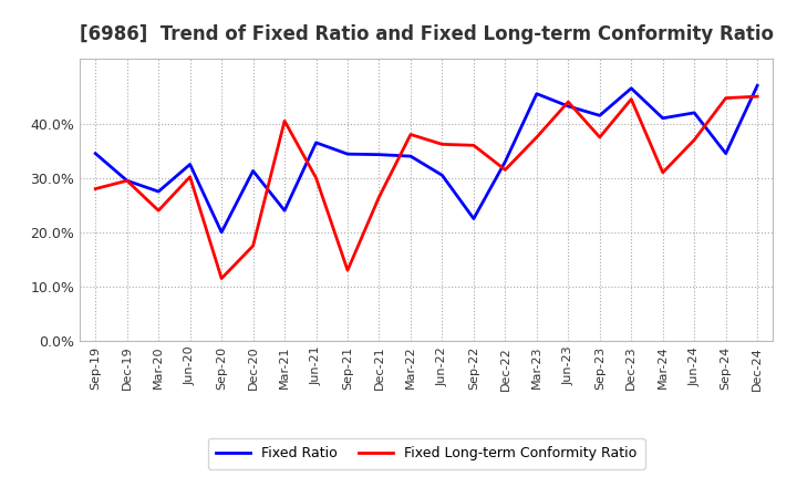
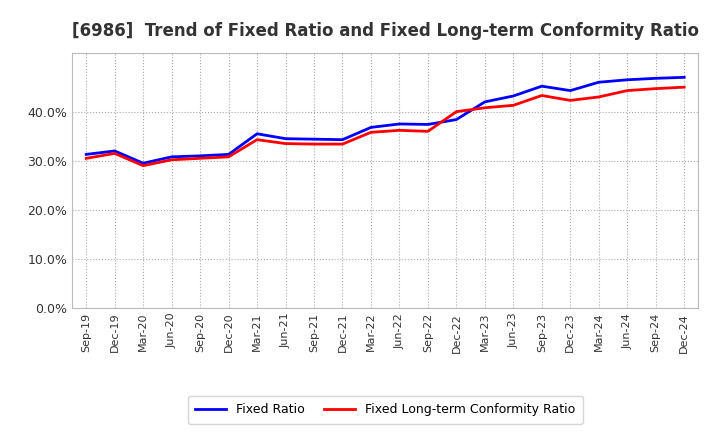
Fixed Ratio/Sep-19: 34.5% -> 31.3%
Fixed Long-term Conformity Ratio/Sep-19: 28.0% -> 30.5%
Fixed Ratio/Dec-19: 29.5% -> 32.0%
Fixed Long-term Conformity Ratio/Dec-19: 29.5% -> 31.5%
Fixed Ratio/Mar-20: 27.5% -> 29.5%
Fixed Long-term Conformity Ratio/Mar-20: 24.0% -> 29.0%
Fixed Ratio/Jun-20: 32.5% -> 30.8%
Fixed Ratio/Sep-20: 20.0% -> 31.0%
Fixed Long-term Conformity Ratio/Sep-20: 11.5% -> 30.5%
Fixed Long-term Conformity Ratio/Dec-20: 17.5% -> 30.8%
Fixed Ratio/Mar-21: 24.0% -> 35.5%
Fixed Long-term Conformity Ratio/Mar-21: 40.5% -> 34.3%
Fixed Ratio/Jun-21: 36.5% -> 34.5%
Fixed Long-term Conformity Ratio/Jun-21: 30.0% -> 33.5%
Fixed Long-term Conformity Ratio/Sep-21: 13.0% -> 33.4%
Fixed Long-term Conformity Ratio/Dec-21: 26.5% -> 33.4%
Fixed Ratio/Mar-22: 34.0% -> 36.8%
Fixed Long-term Conformity Ratio/Mar-22: 38.0% -> 35.8%
Fixed Ratio/Jun-22: 30.5% -> 37.5%
Fixed Ratio/Sep-22: 22.5% -> 37.4%
Fixed Ratio/Dec-22: 33.0% -> 38.4%
Fixed Long-term Conformity Ratio/Dec-22: 31.5% -> 40.0%
Fixed Ratio/Mar-23: 45.5% -> 42.0%
Fixed Long-term Conformity Ratio/Mar-23: 37.5% -> 40.8%
Fixed Long-term Conformity Ratio/Jun-23: 44.0% -> 41.3%
Fixed Ratio/Sep-23: 41.5% -> 45.2%
Fixed Long-term Conformity Ratio/Sep-23: 37.5% -> 43.3%
Fixed Ratio/Dec-23: 46.5% -> 44.3%
Fixed Long-term Conformity Ratio/Dec-23: 44.5% -> 42.3%
Fixed Ratio/Mar-24: 41.0% -> 46.0%
Fixed Long-term Conformity Ratio/Mar-24: 31.0% -> 43.0%
Fixed Ratio/Jun-24: 42.0% -> 46.5%
Fixed Long-term Conformity Ratio/Jun-24: 37.0% -> 44.3%
Fixed Ratio/Sep-24: 34.5% -> 46.8%
